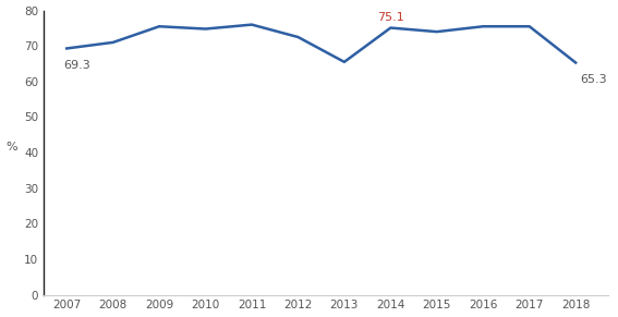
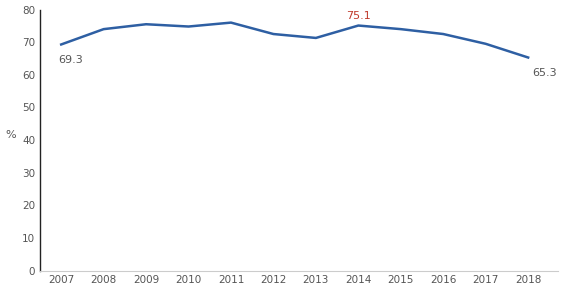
2008: 71.0 -> 74.0
2013: 65.5 -> 71.3
2016: 75.5 -> 72.5
2017: 75.5 -> 69.5
